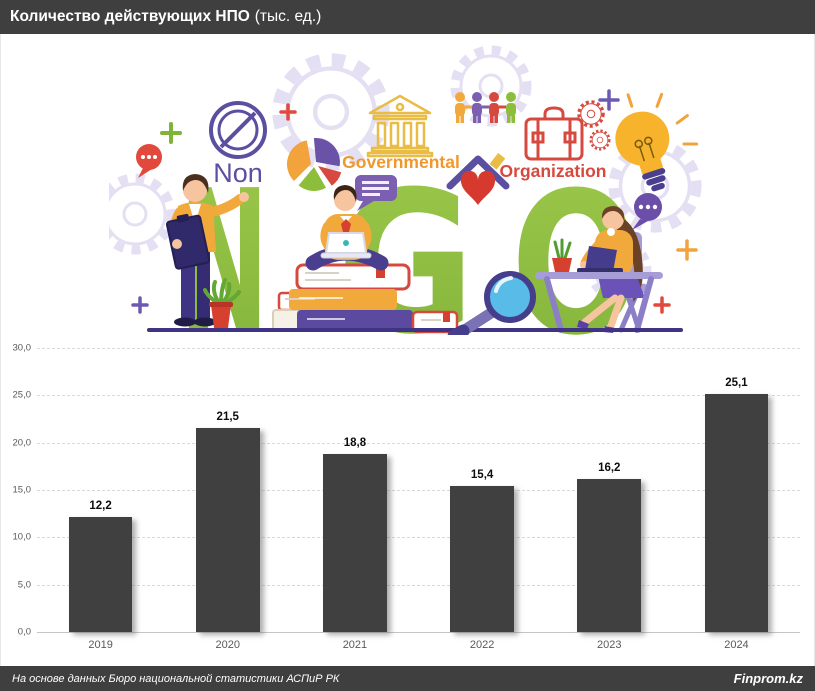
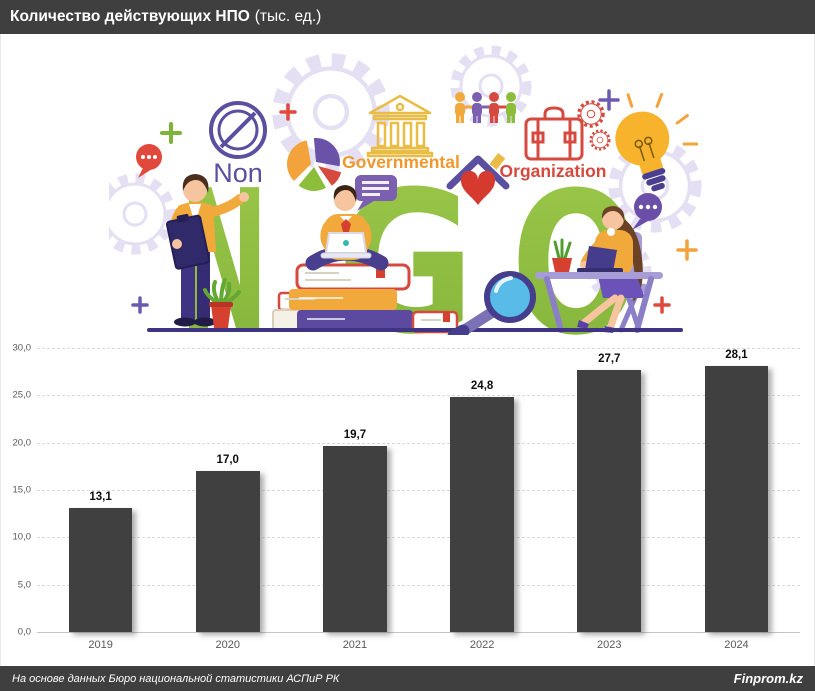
2019: 12,2 -> 13,1
2020: 21,5 -> 17,0
2021: 18,8 -> 19,7
2022: 15,4 -> 24,8
2023: 16,2 -> 27,7
2024: 25,1 -> 28,1
